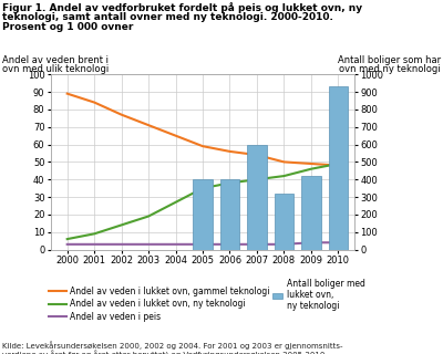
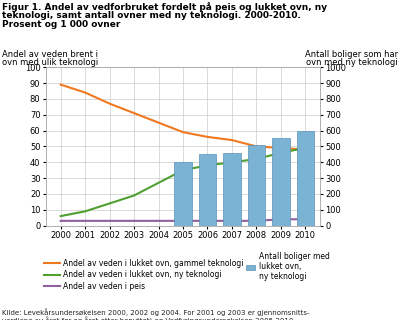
Antall boliger med lukket ovn, ny teknologi/2006: 400 -> 450
Antall boliger med lukket ovn, ny teknologi/2007: 600 -> 460
Antall boliger med lukket ovn, ny teknologi/2008: 320 -> 510
Antall boliger med lukket ovn, ny teknologi/2009: 420 -> 560
Antall boliger med lukket ovn, ny teknologi/2010: 930 -> 600
